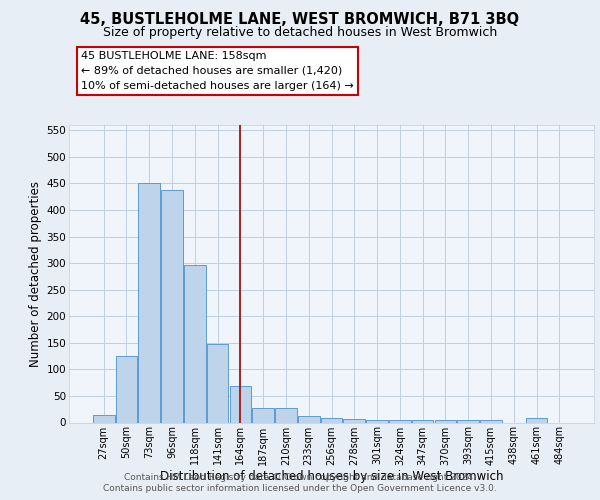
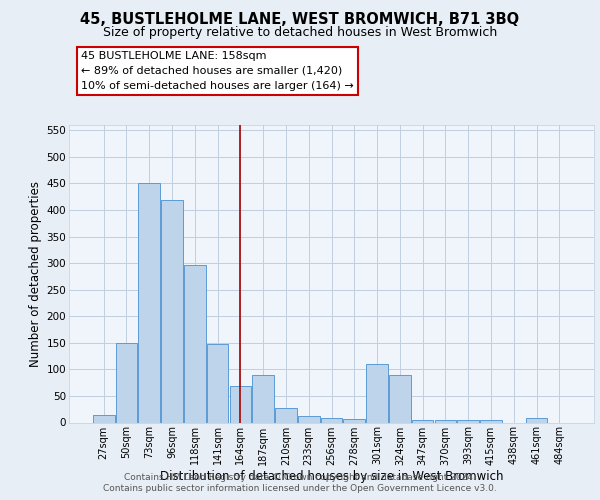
50sqm: 125 -> 150
96sqm: 438 -> 418
187sqm: 28 -> 90
301sqm: 5 -> 110
324sqm: 5 -> 90
